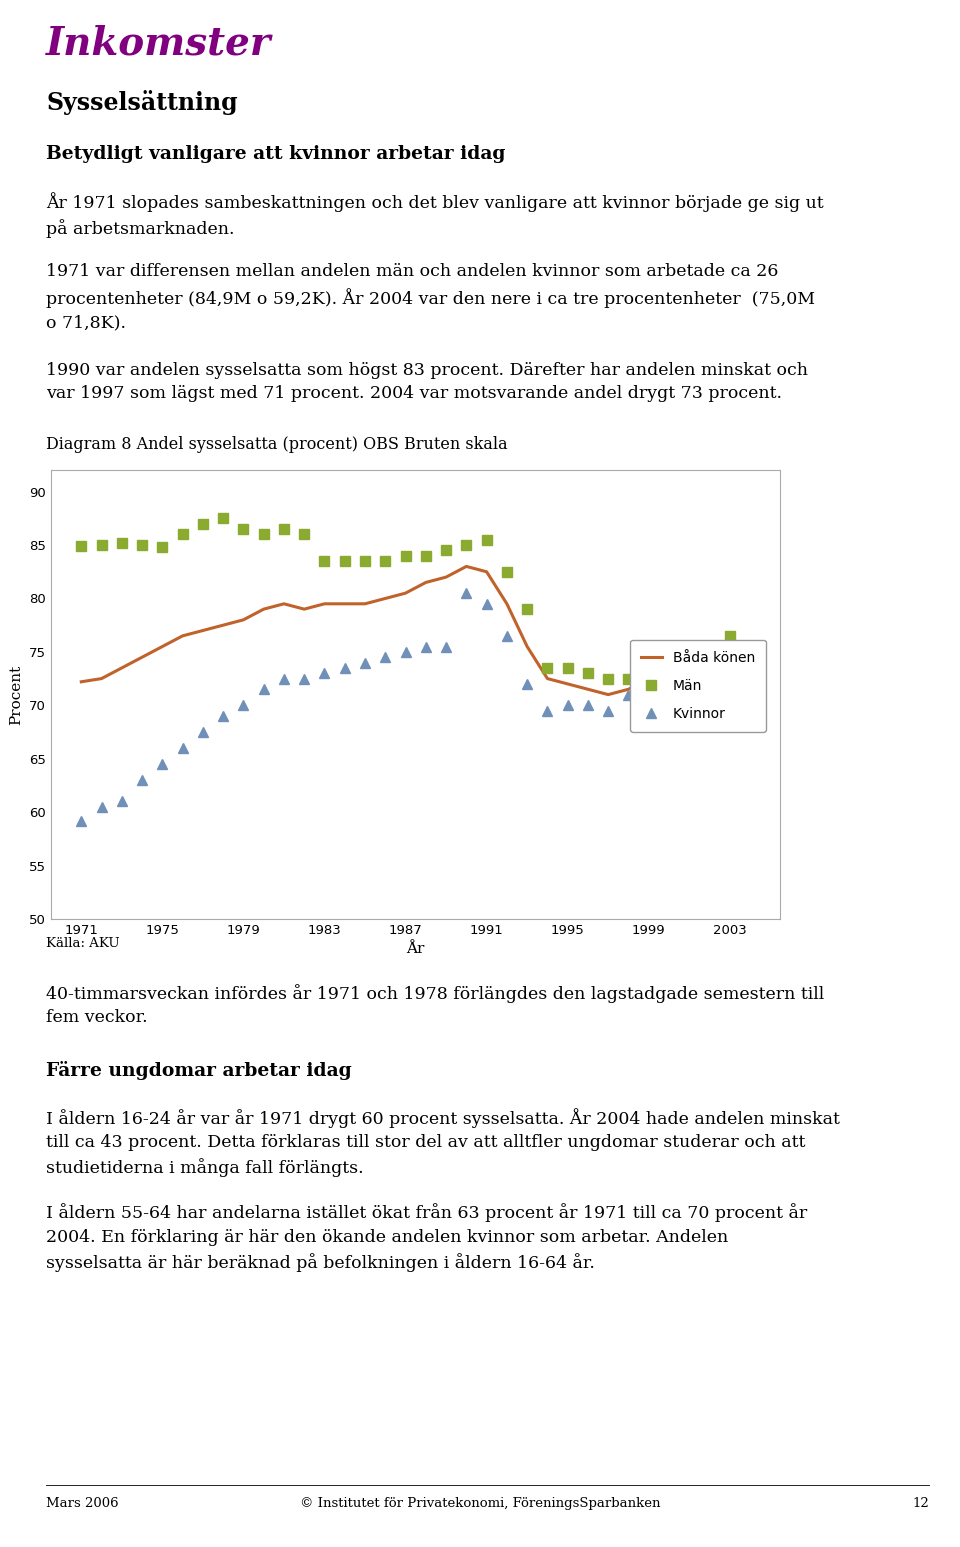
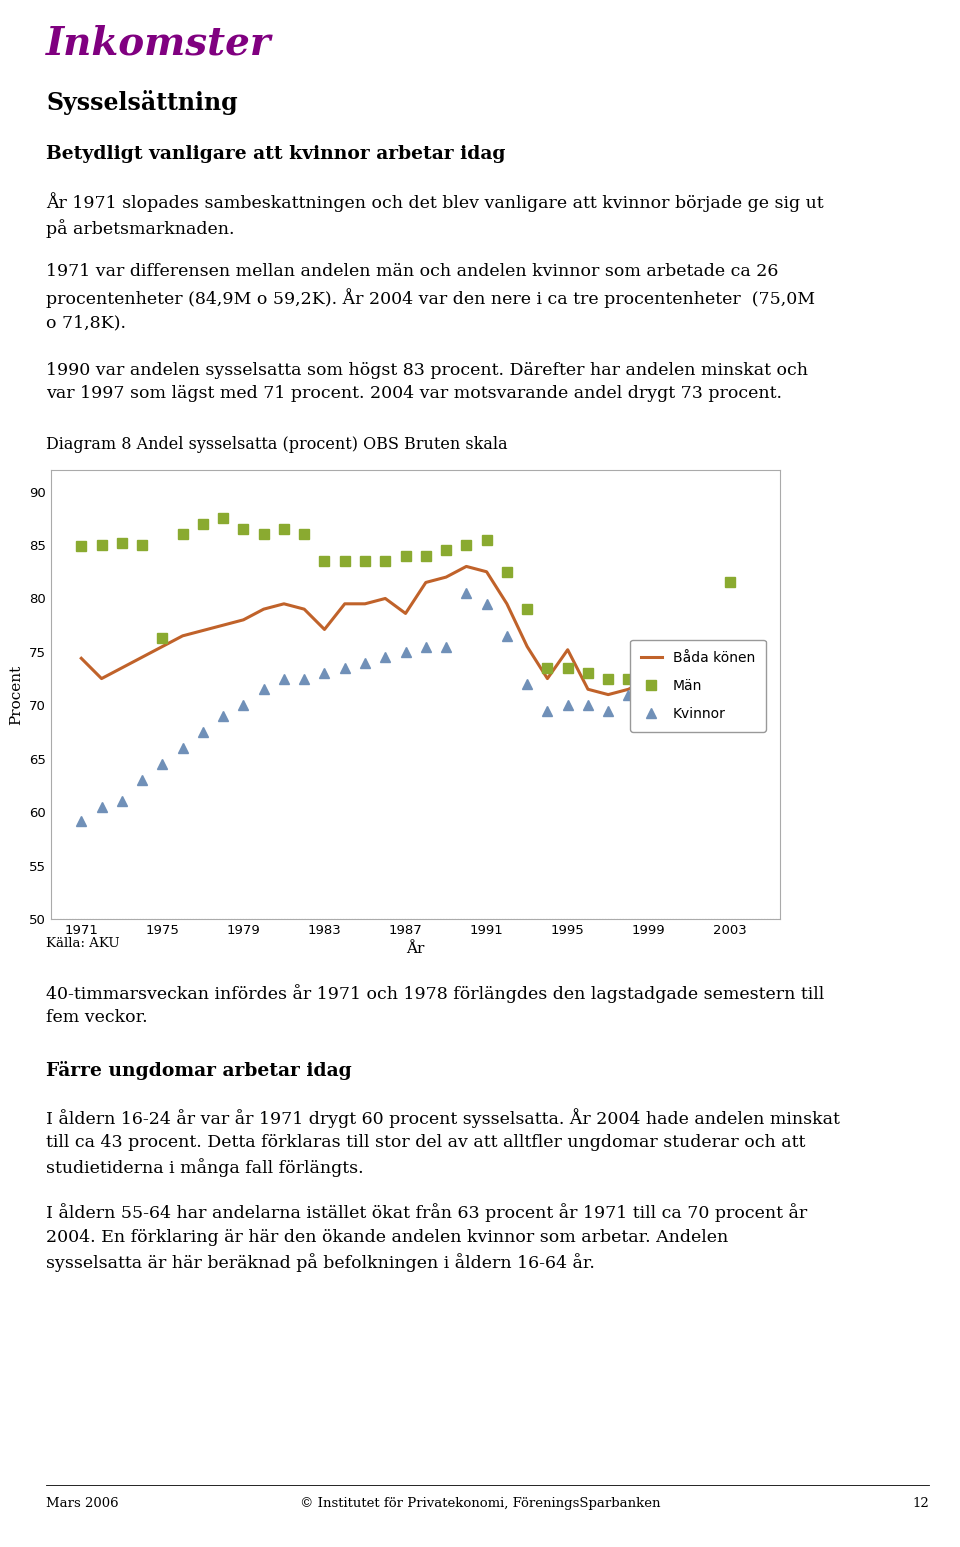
Båda könen/1971: 72.2 -> 74.4
Män/1975: 84.8 -> 76.3
Båda könen/1983: 79.5 -> 77.1
Båda könen/1987: 80.5 -> 78.6
Båda könen/1995: 72.0 -> 75.2
Män/2003: 76.5 -> 81.5
